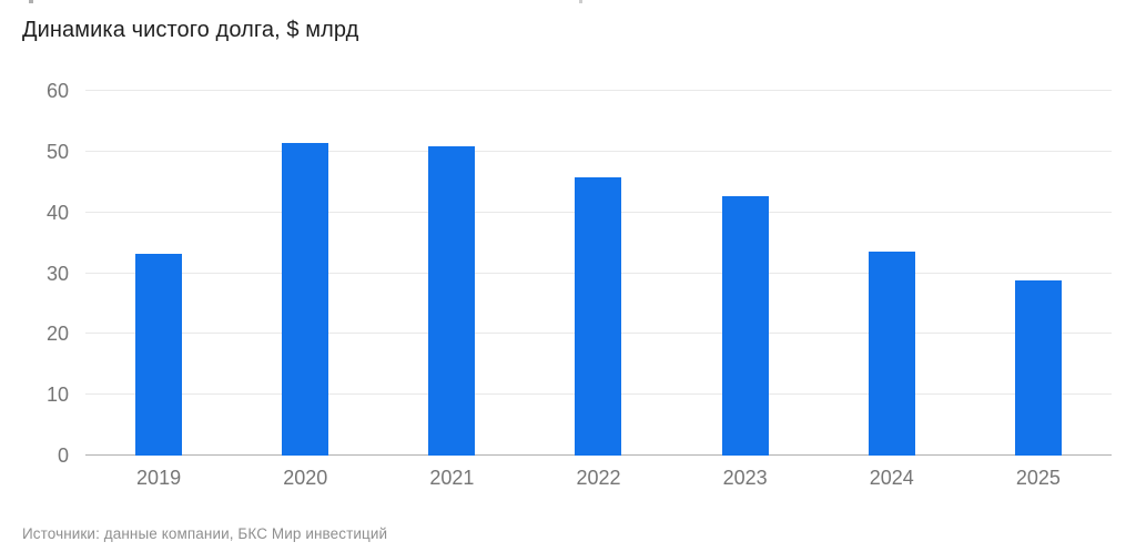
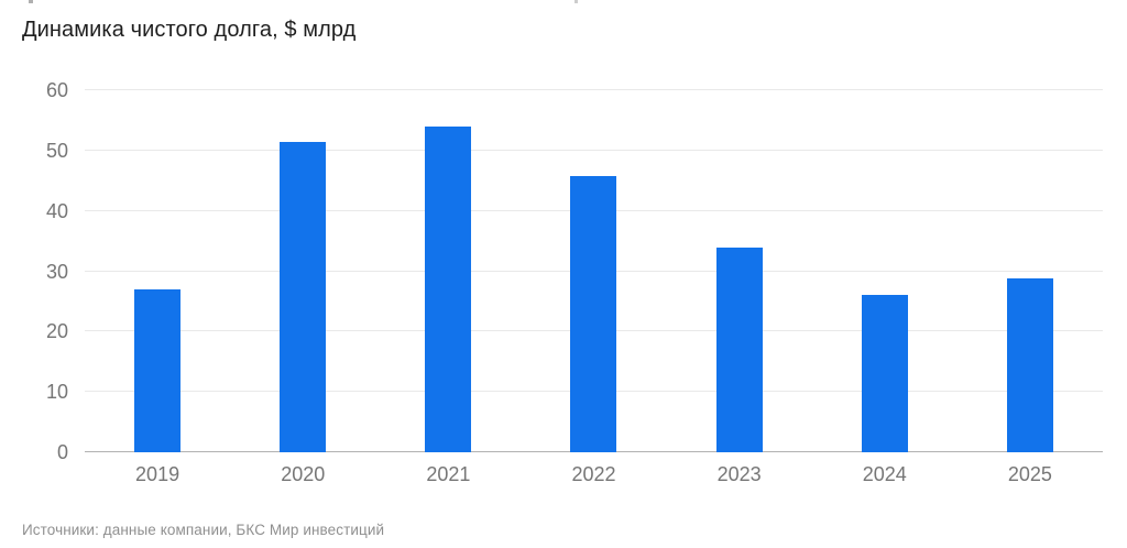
2019: 33 -> 27
2021: 51 -> 54
2023: 43 -> 34
2024: 34 -> 26
